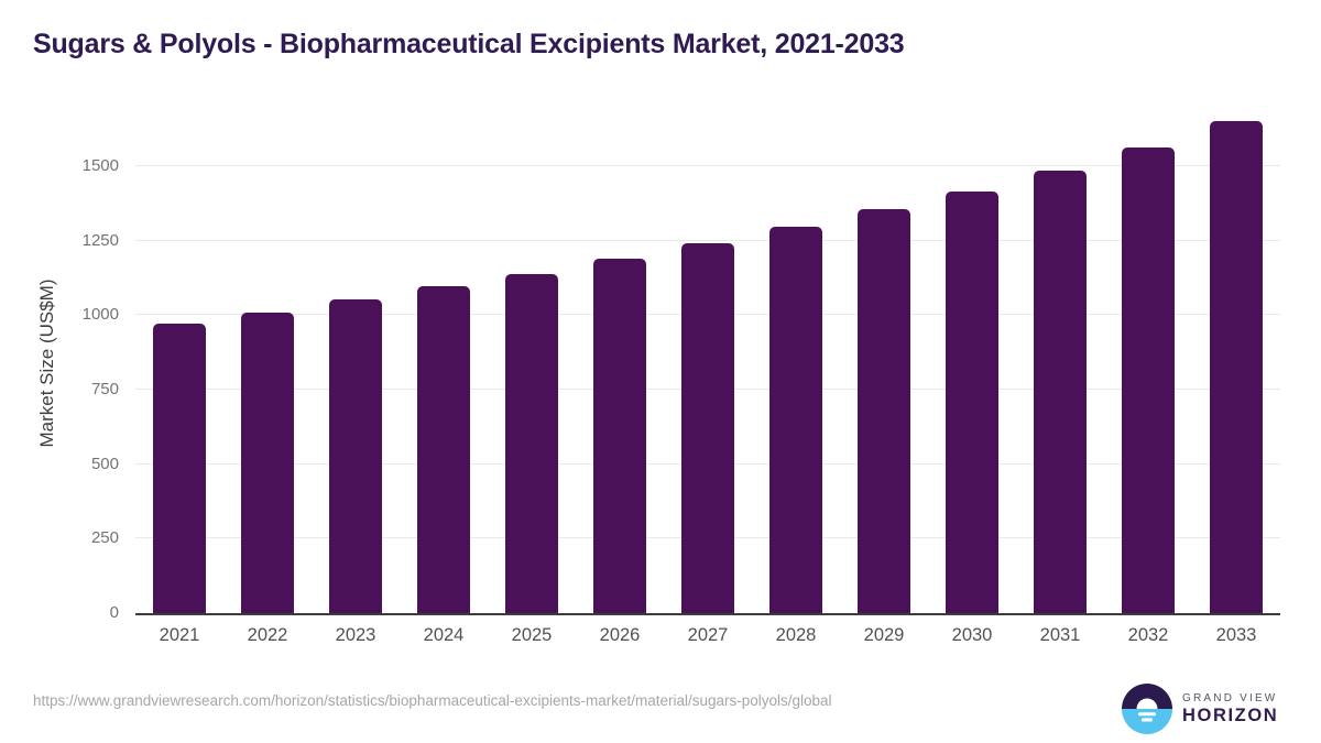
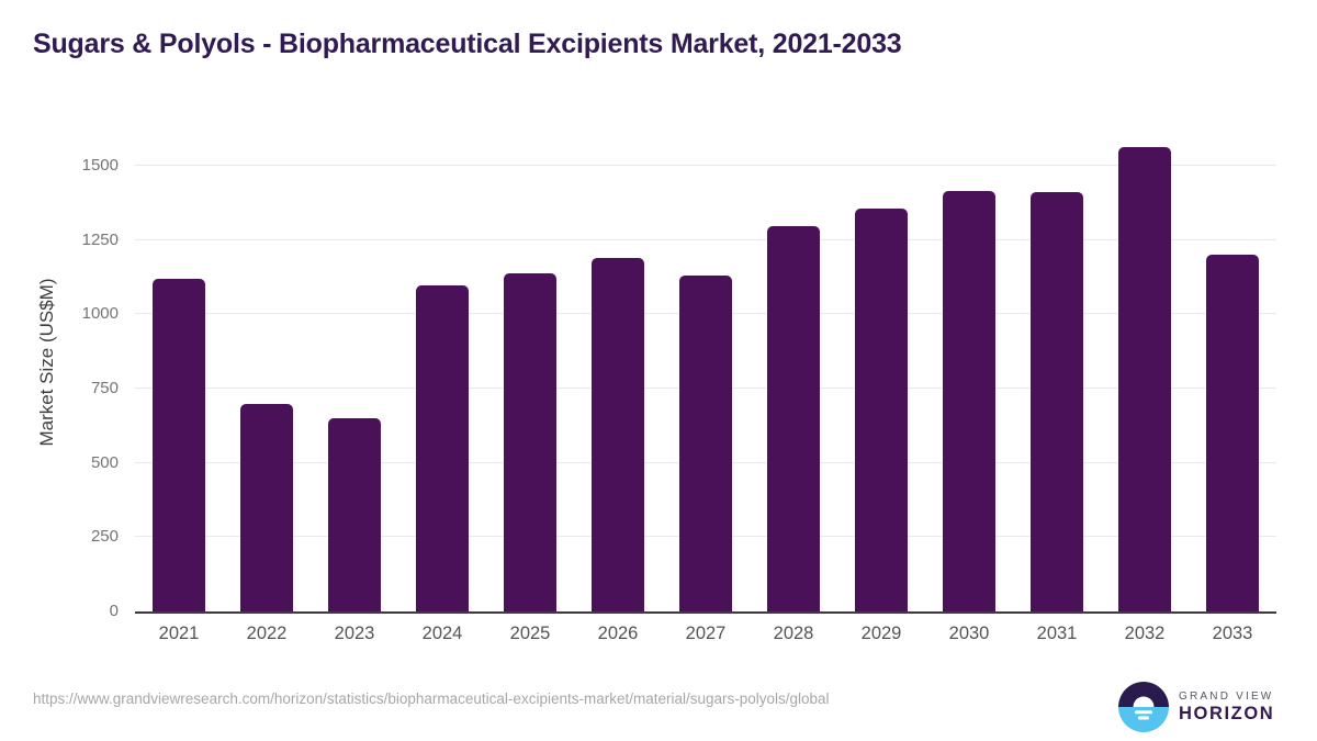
2021: 970 -> 1120
2022: 1010 -> 700
2023: 1050 -> 650
2027: 1240 -> 1130
2031: 1490 -> 1410
2033: 1650 -> 1200
